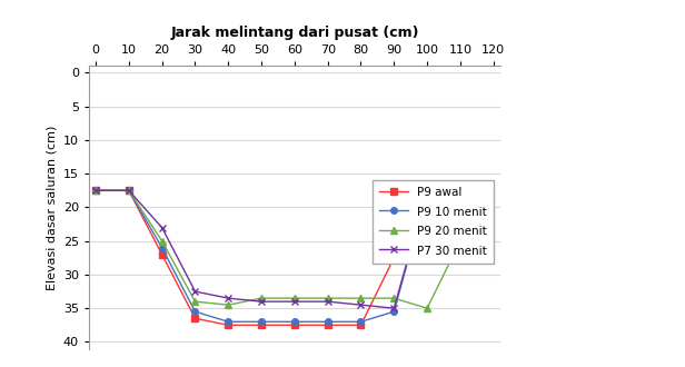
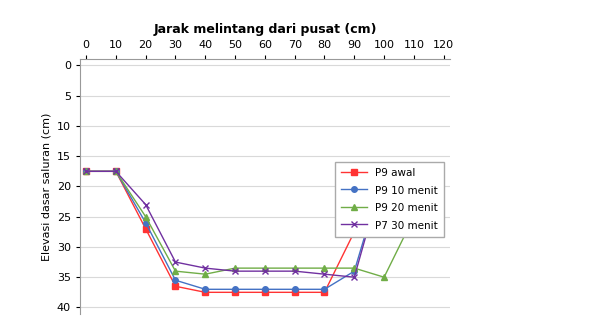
P9 10 menit/90: 35.5 -> 34.0
